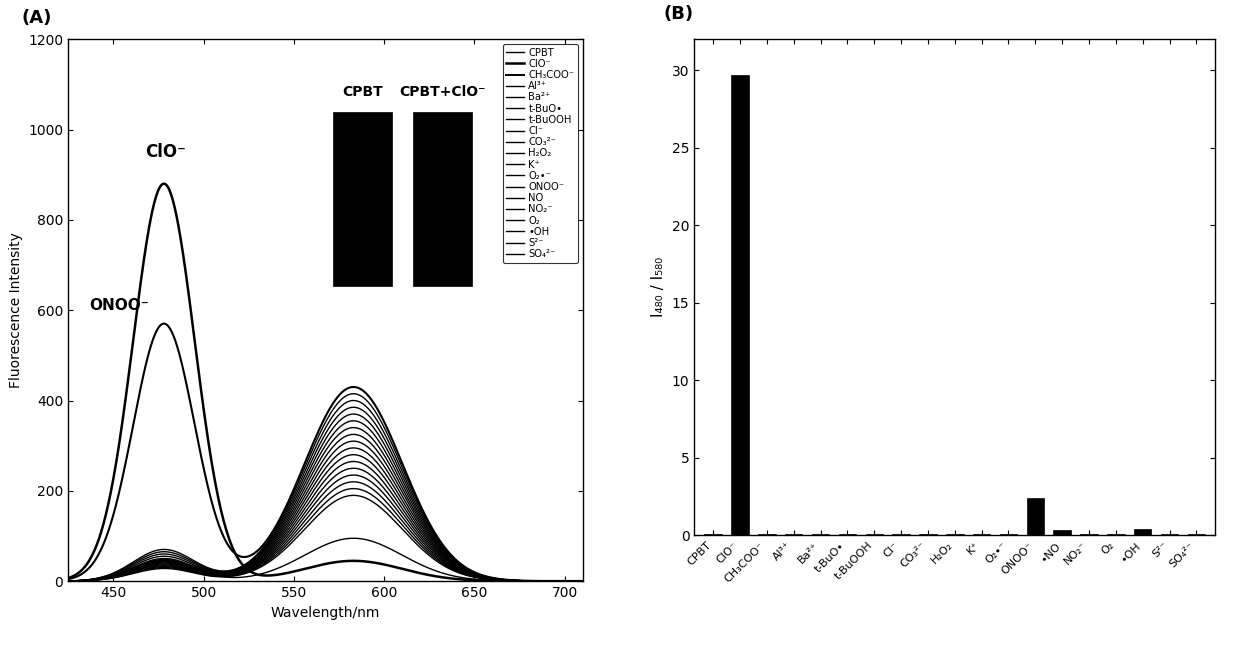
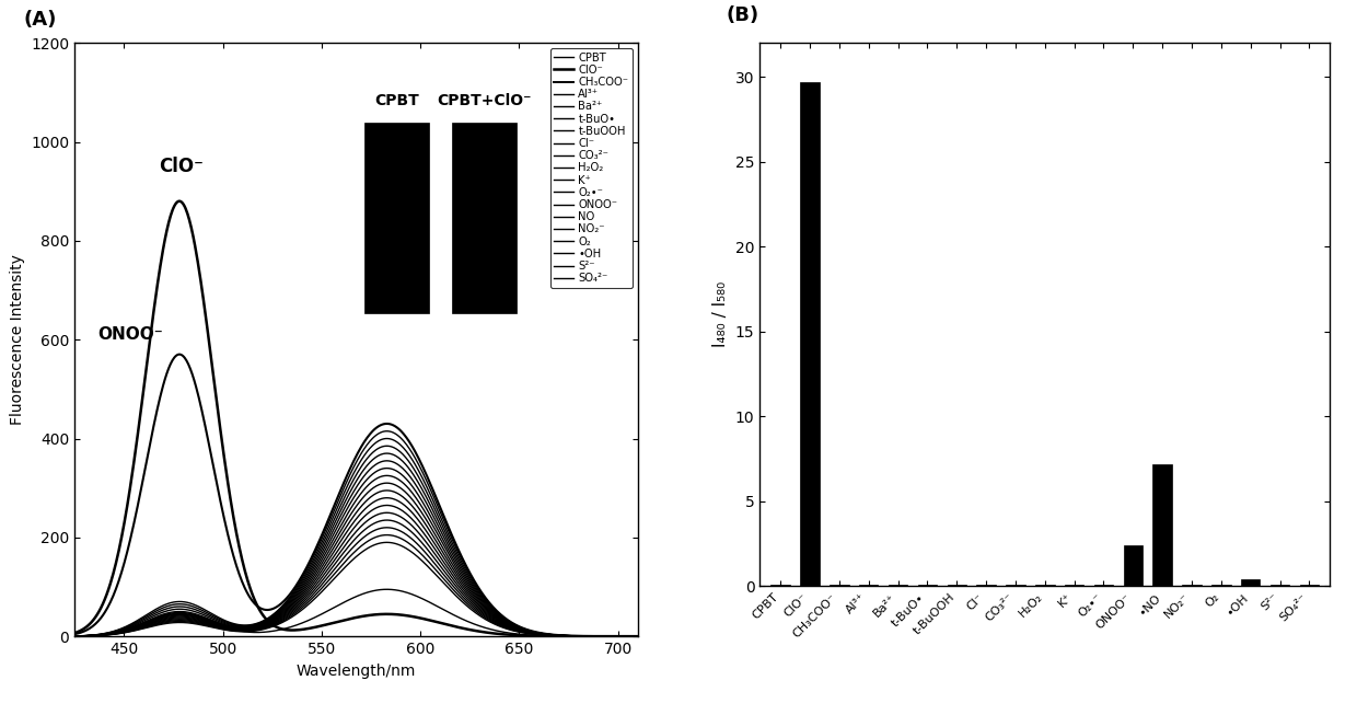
•NO: 0.3 -> 7.2
